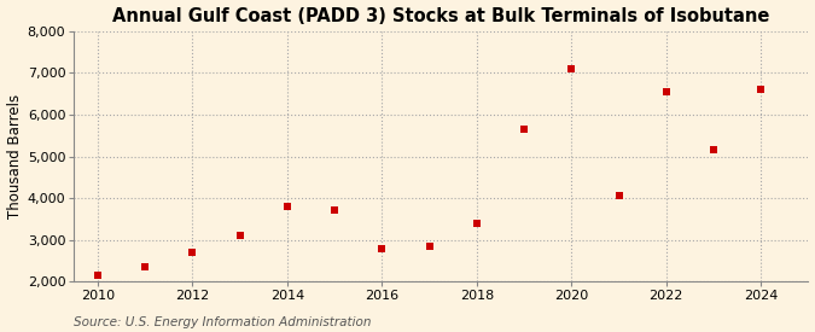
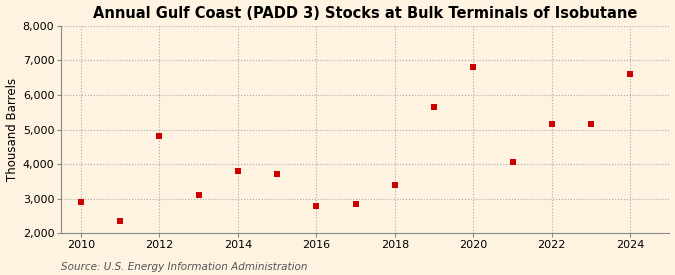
2010: 2,150 -> 2,900
2012: 2,700 -> 4,800
2020: 7,100 -> 6,800
2022: 6,550 -> 5,150
